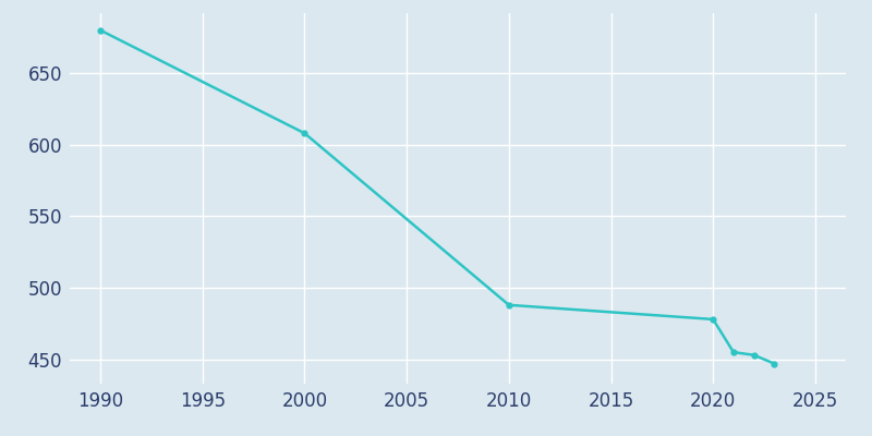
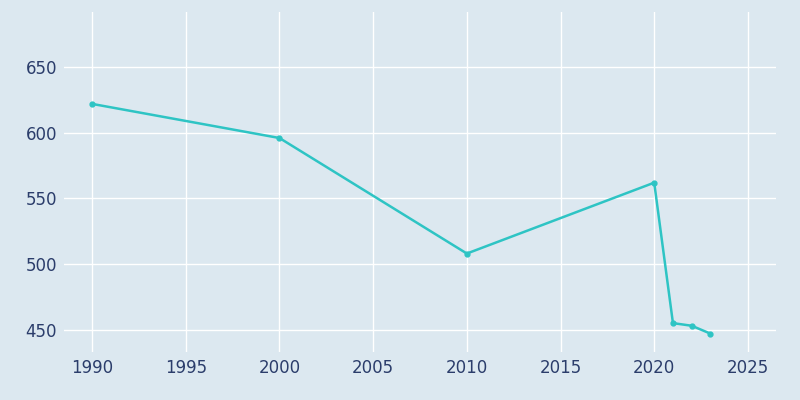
1990: 680 -> 622
2000: 608 -> 596
2010: 488 -> 508
2020: 478 -> 562
